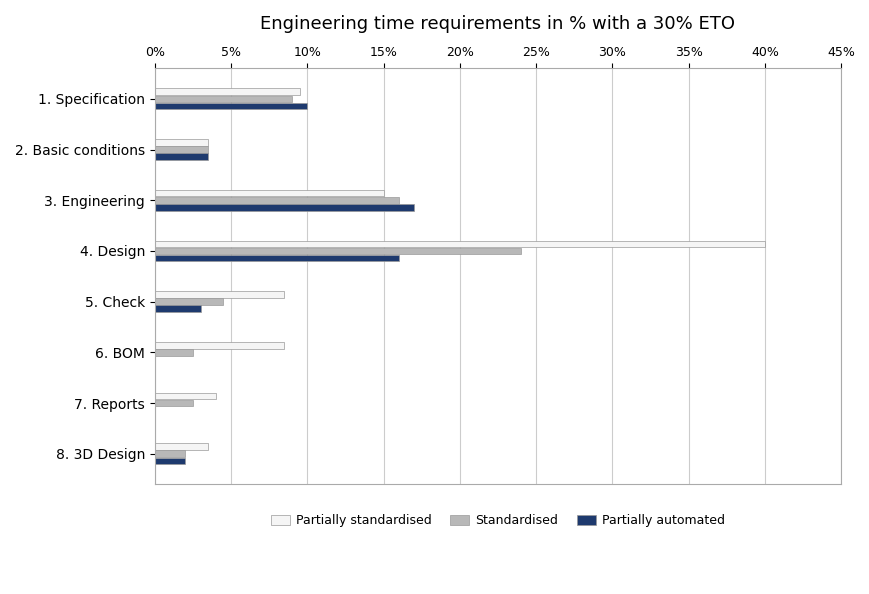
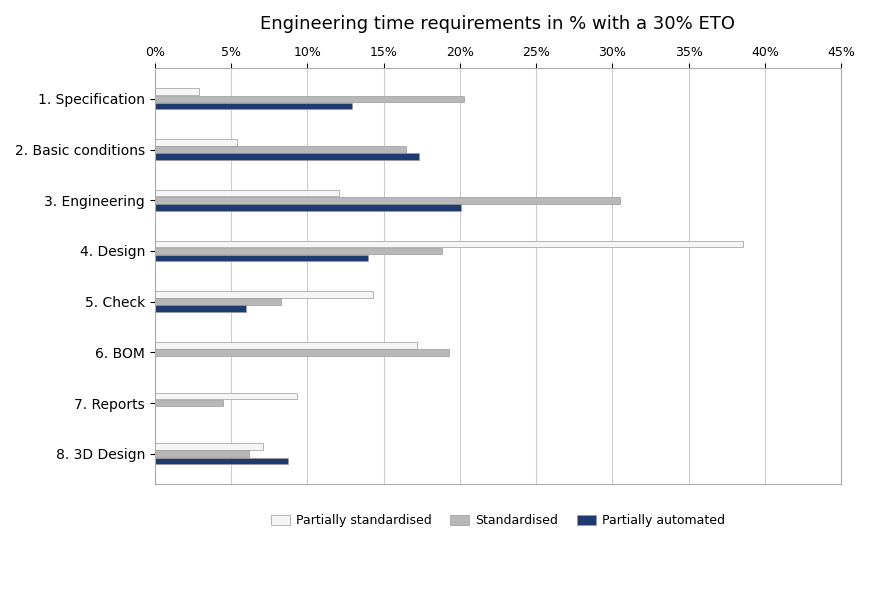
Partially standardised/1. Specification: 9.5% -> 2.9%
Standardised/1. Specification: 9.0% -> 20.3%
Partially automated/1. Specification: 10.0% -> 12.9%
Partially standardised/2. Basic conditions: 3.5% -> 5.4%
Standardised/2. Basic conditions: 3.5% -> 16.5%
Partially automated/2. Basic conditions: 3.5% -> 17.3%
Partially standardised/3. Engineering: 15.0% -> 12.1%
Standardised/3. Engineering: 16.0% -> 30.5%
Partially automated/3. Engineering: 17.0% -> 20.1%
Partially standardised/4. Design: 40.0% -> 38.6%
Standardised/4. Design: 24.0% -> 18.8%
Partially automated/4. Design: 16.0% -> 14.0%
Partially standardised/5. Check: 8.5% -> 14.3%
Standardised/5. Check: 4.5% -> 8.3%
Partially automated/5. Check: 3.0% -> 6.0%
Partially standardised/6. BOM: 8.5% -> 17.2%
Standardised/6. BOM: 2.5% -> 19.3%
Partially standardised/7. Reports: 4.0% -> 9.3%
Standardised/7. Reports: 2.5% -> 4.5%
Partially standardised/8. 3D Design: 3.5% -> 7.1%
Standardised/8. 3D Design: 2.0% -> 6.2%
Partially automated/8. 3D Design: 2.0% -> 8.7%
